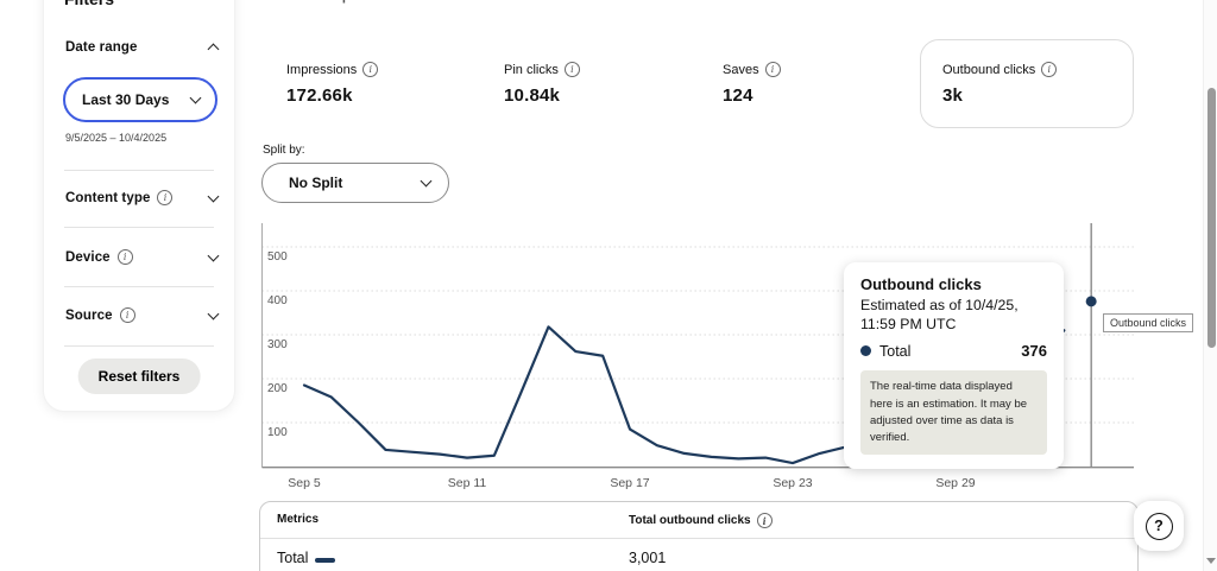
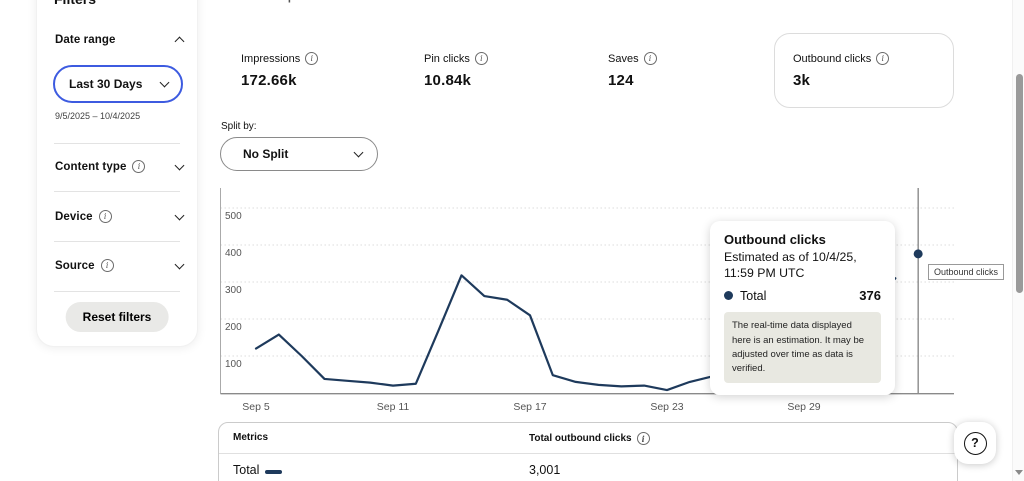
Sep 5: 180 -> 120
Sep 17: 80 -> 210
